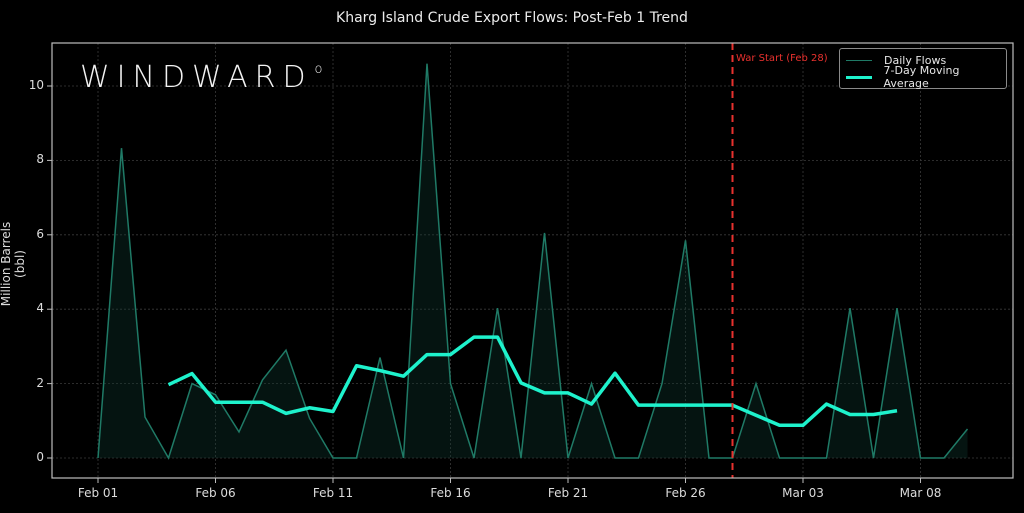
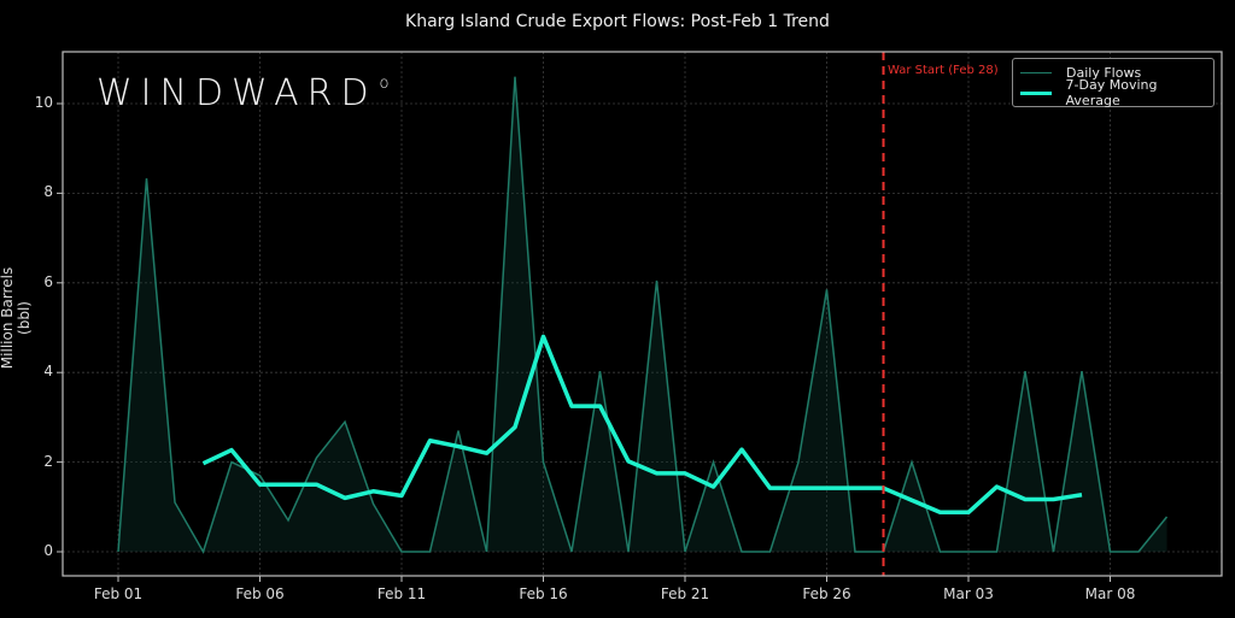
7-Day Moving Average/Feb 16: 2.8 -> 4.8
